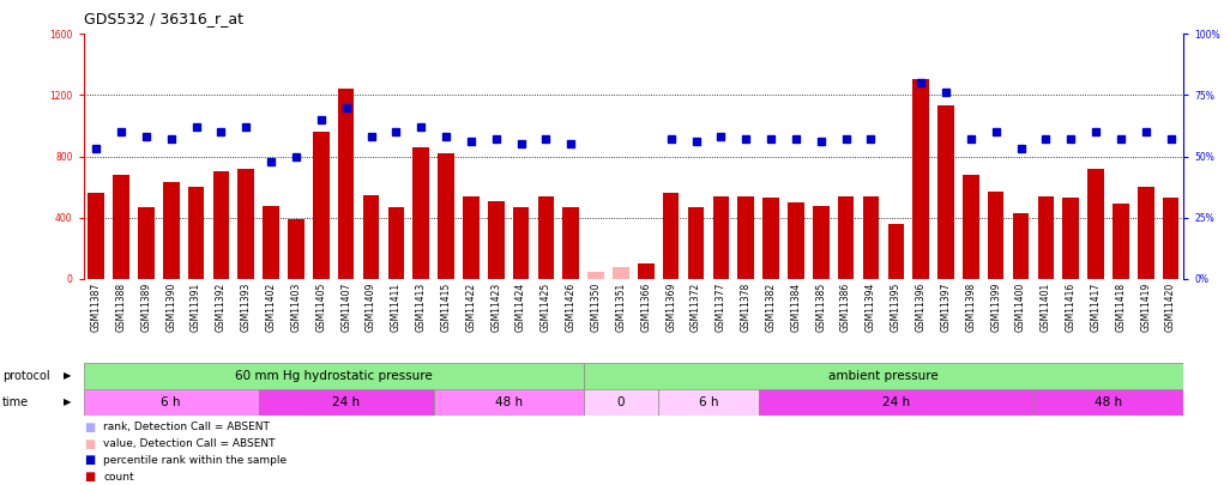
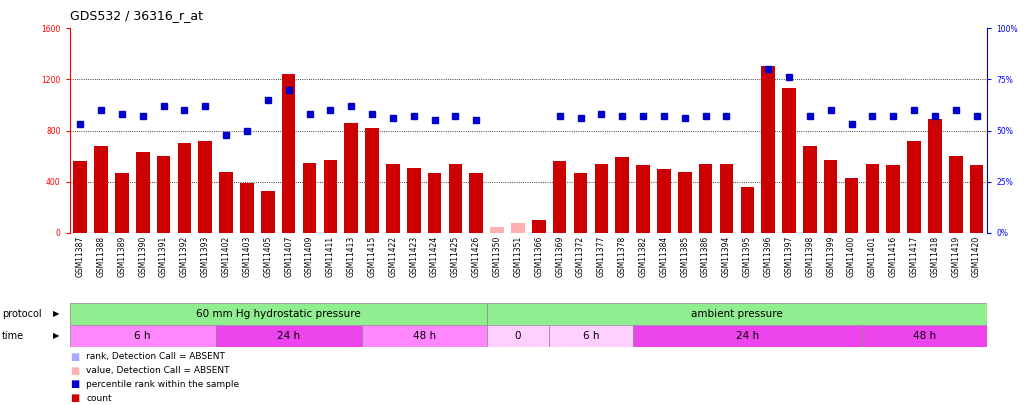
GSM11405: 960 -> 330
GSM11411: 470 -> 570
GSM11378: 540 -> 590
GSM11418: 490 -> 890
